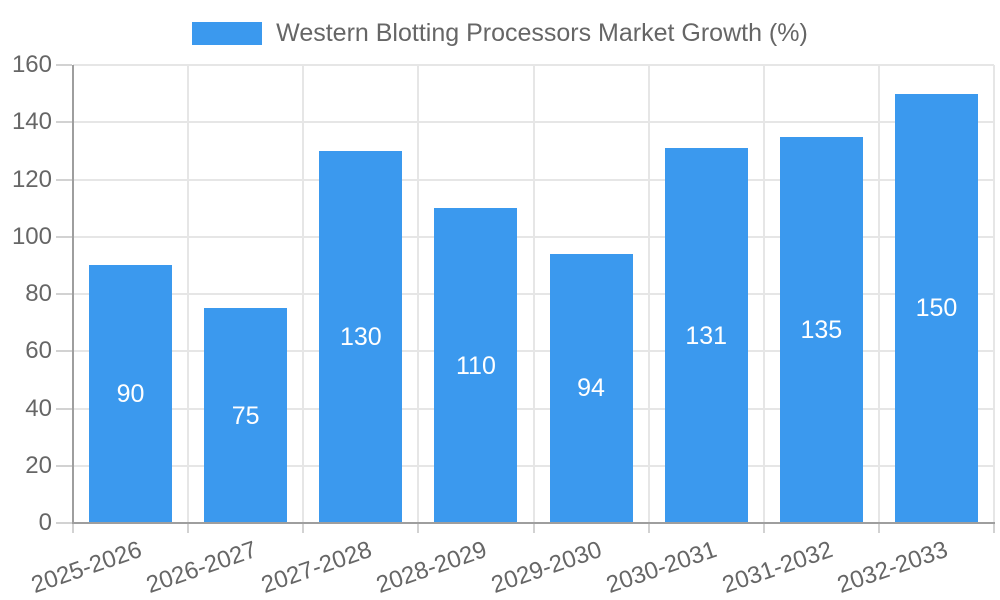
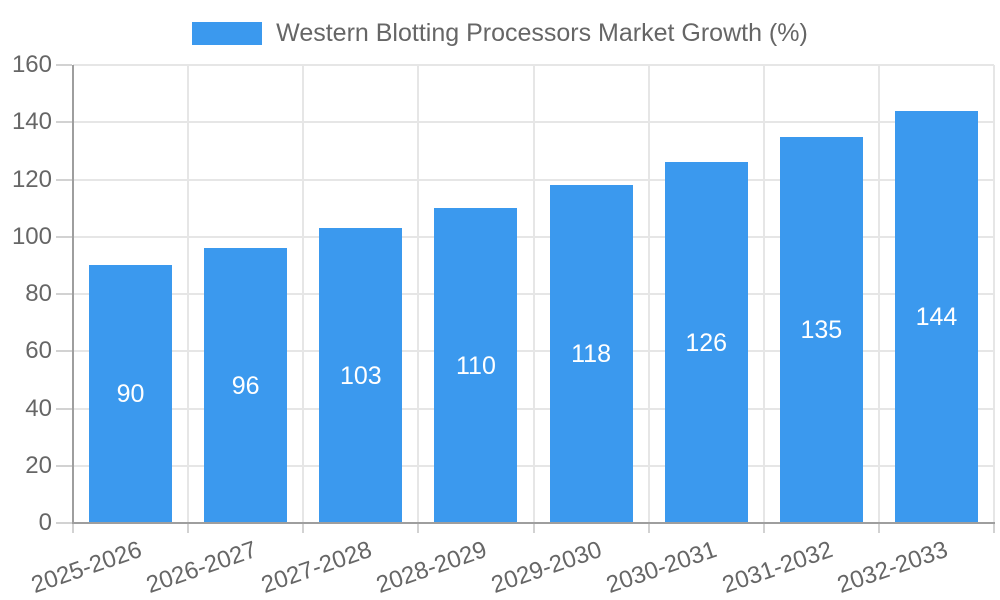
2026-2027: 75 -> 96
2027-2028: 130 -> 103
2029-2030: 94 -> 118
2030-2031: 131 -> 126
2032-2033: 150 -> 144
